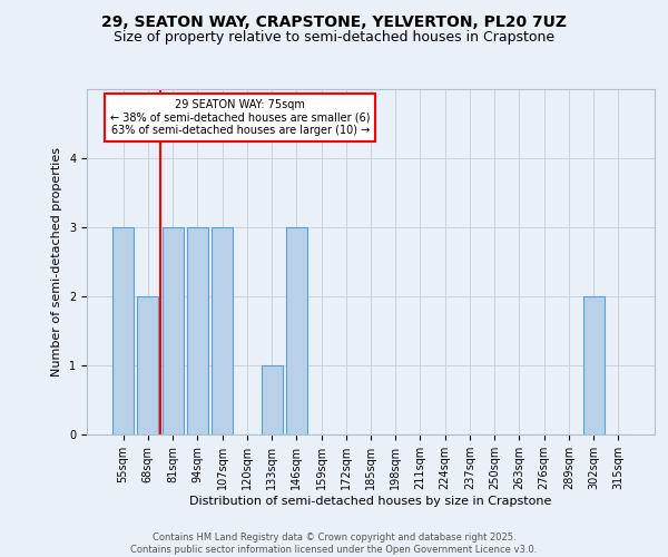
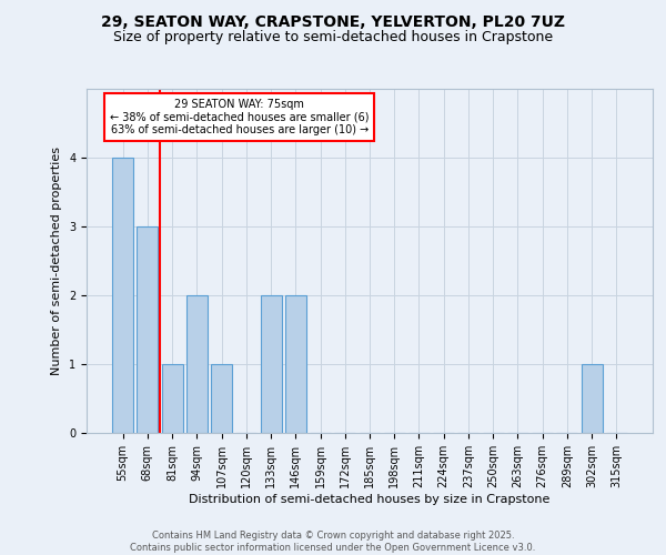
55sqm: 3 -> 4
68sqm: 2 -> 3
81sqm: 3 -> 1
94sqm: 3 -> 2
107sqm: 3 -> 1
133sqm: 1 -> 2
146sqm: 3 -> 2
302sqm: 2 -> 1
